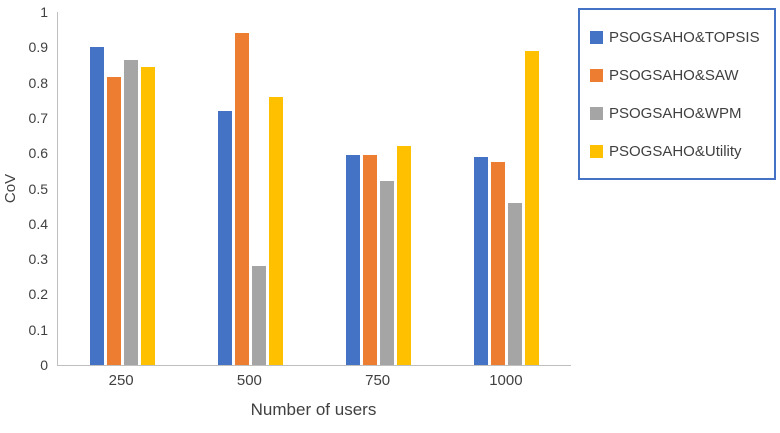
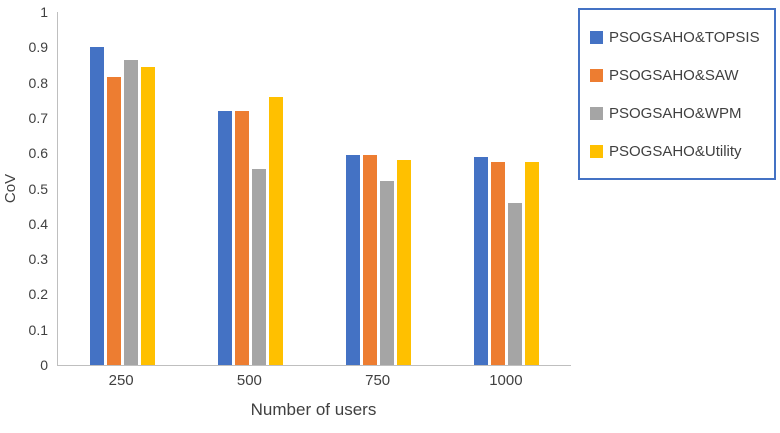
PSOGSAHO&SAW/500: 0.94 -> 0.72
PSOGSAHO&WPM/500: 0.28 -> 0.56
PSOGSAHO&Utility/750: 0.62 -> 0.58
PSOGSAHO&Utility/1000: 0.89 -> 0.57
